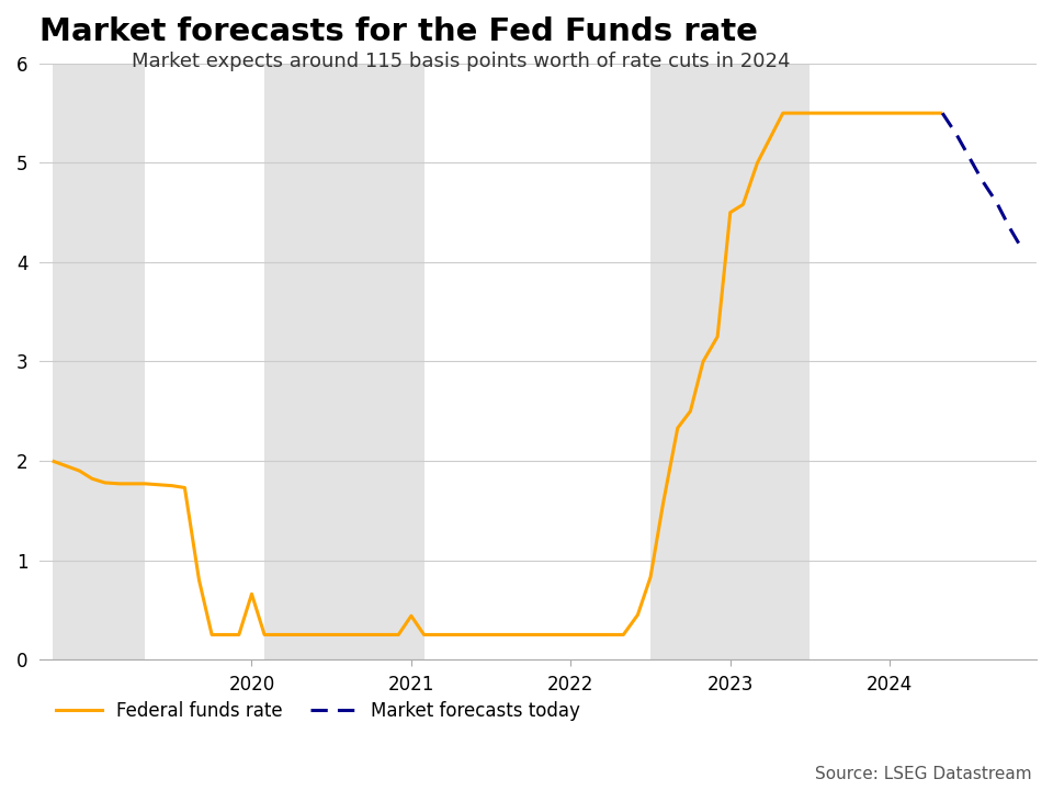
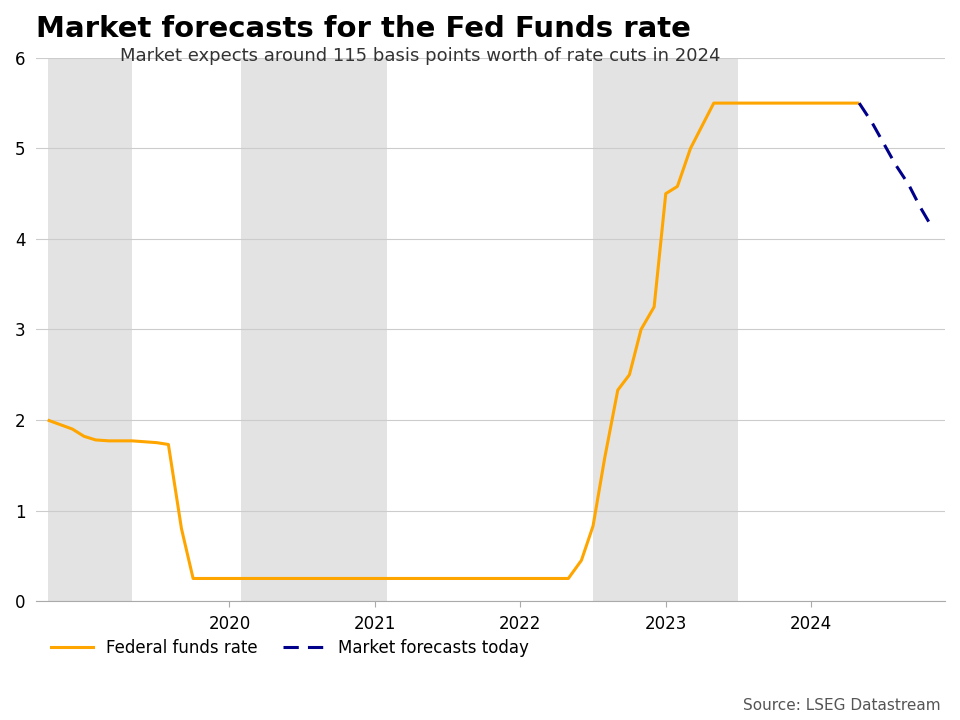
Federal funds rate/2020: 0.66 -> 0.25
Federal funds rate/2021: 0.44 -> 0.25
